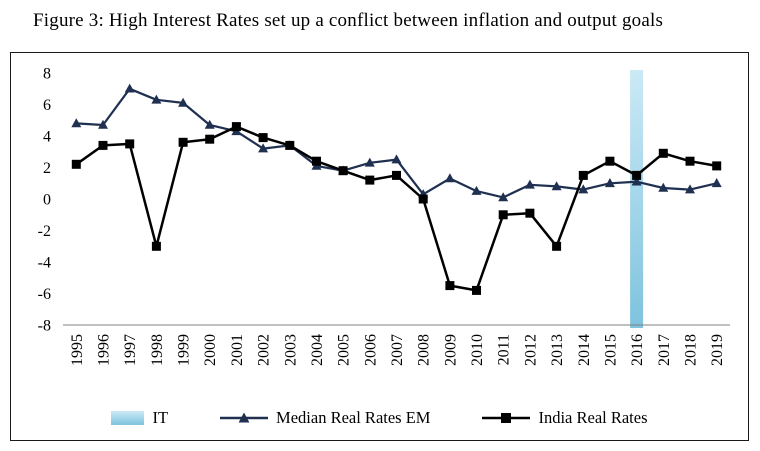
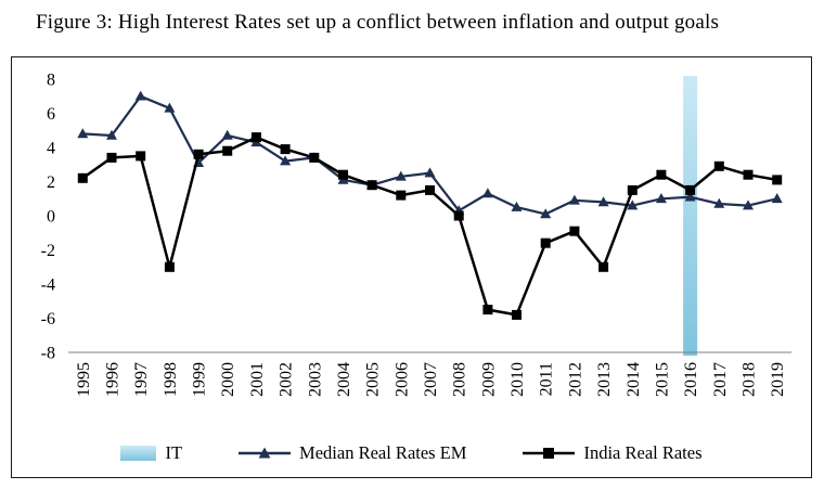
Median Real Rates EM/1999: 6.1 -> 3.1
India Real Rates/2011: -1.0 -> -1.6
